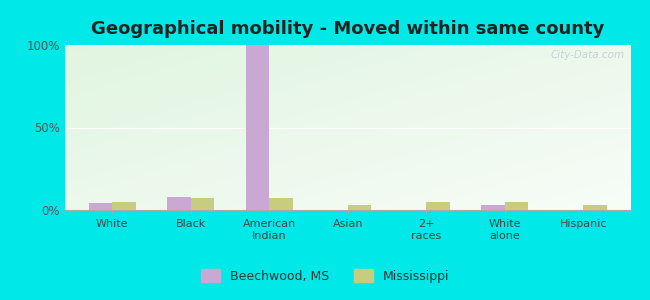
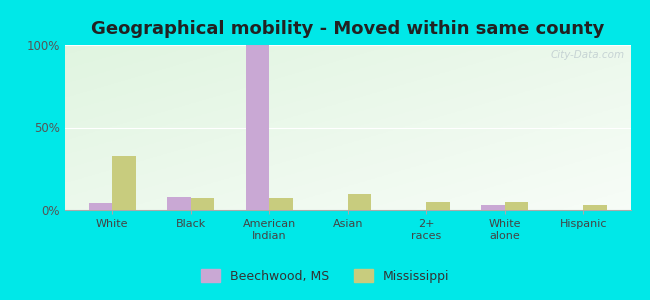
Mississippi/White: 5% -> 33%
Mississippi/Asian: 3% -> 10%
